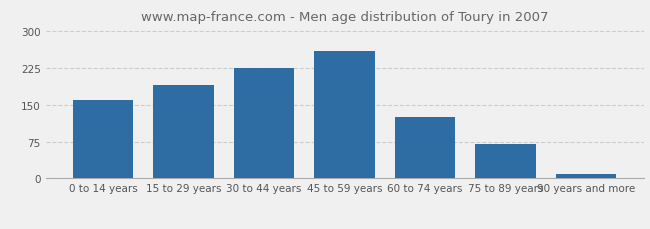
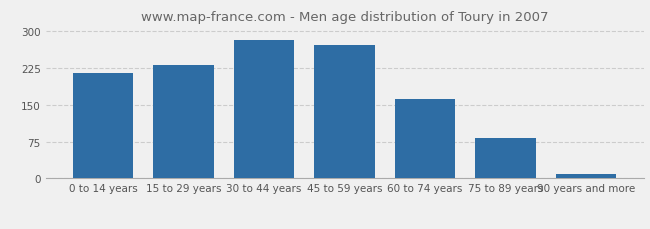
0 to 14 years: 160 -> 215
15 to 29 years: 190 -> 232
30 to 44 years: 225 -> 283
45 to 59 years: 260 -> 272
60 to 74 years: 125 -> 163
75 to 89 years: 70 -> 82
